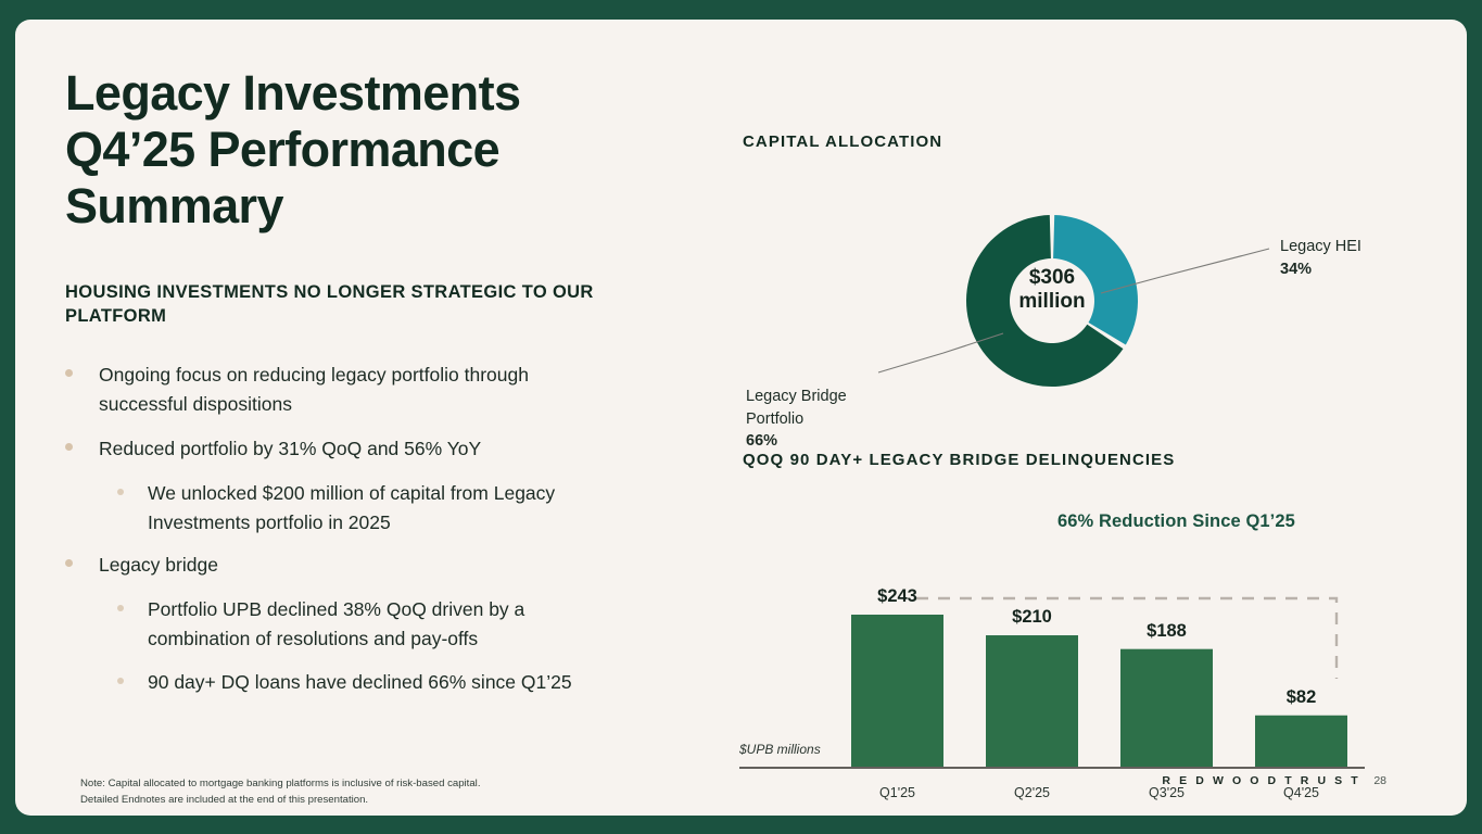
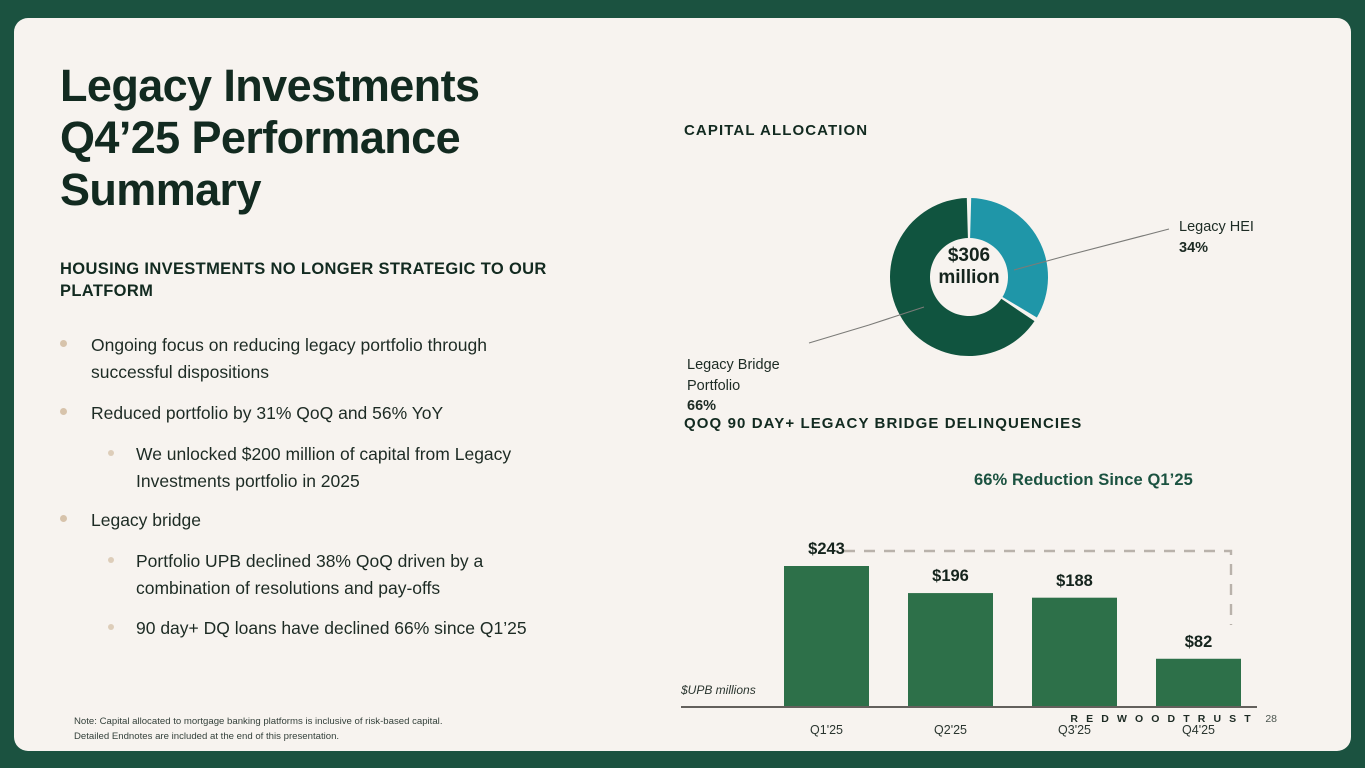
QOQ 90 DAY+ LEGACY BRIDGE DELINQUENCIES/Q2'25: $210 -> $196
